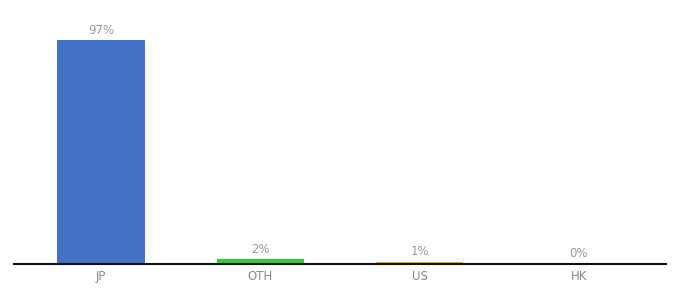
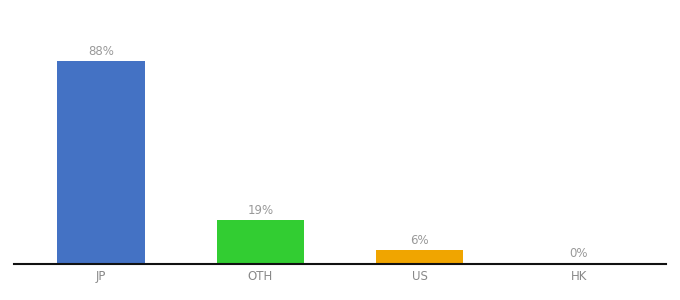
JP: 97% -> 88%
OTH: 2% -> 19%
US: 1% -> 6%
